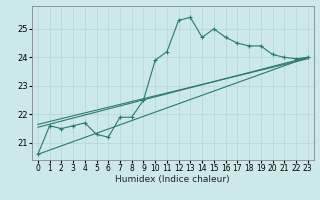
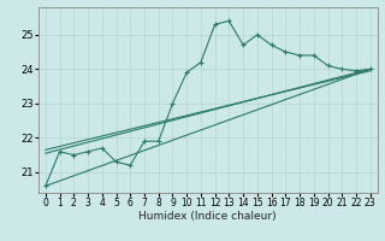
9: 22.50 -> 23.00
